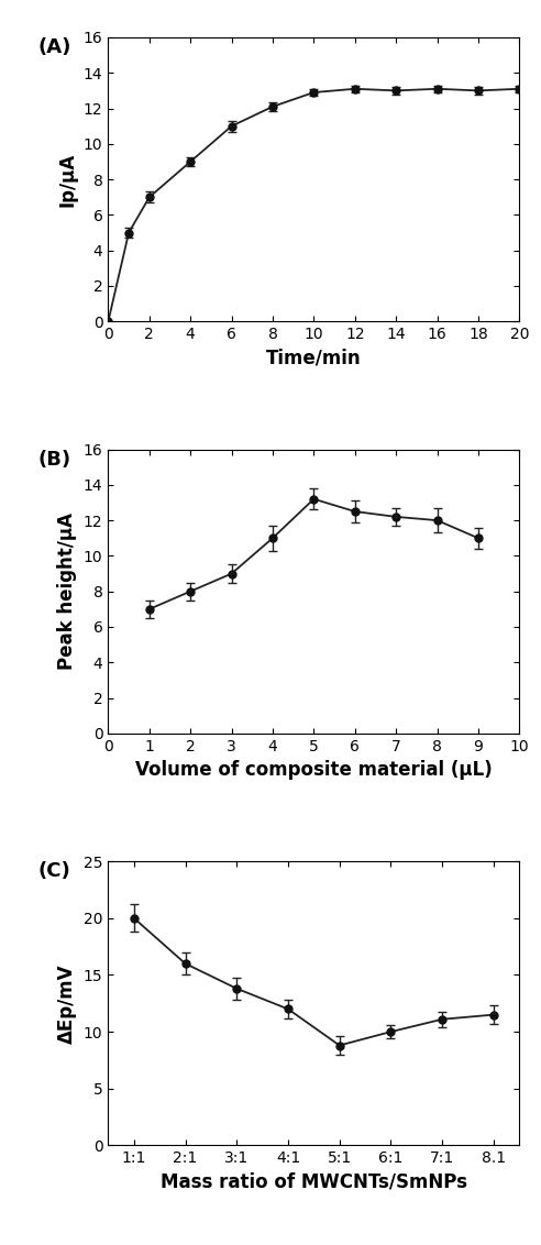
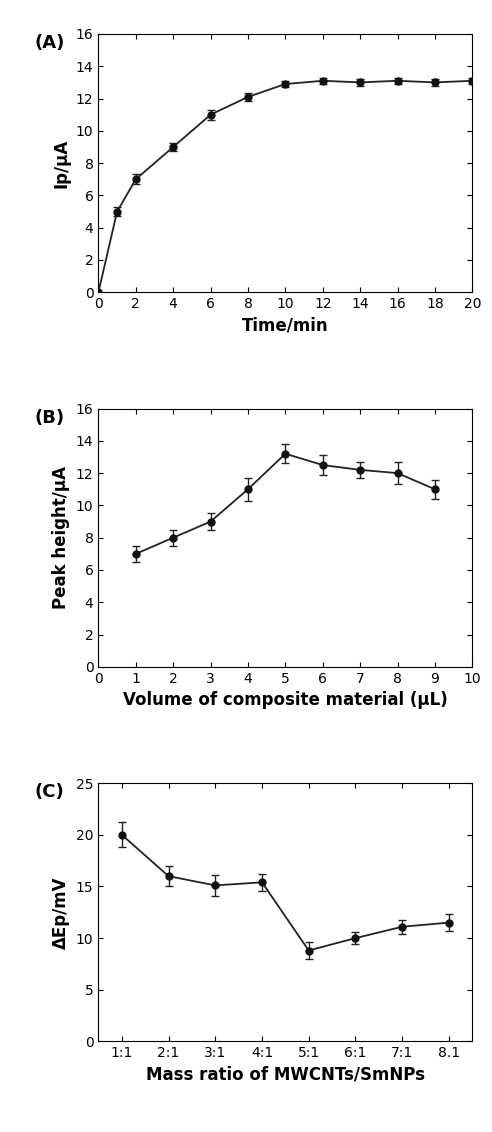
3:1: 13.8 -> 15.1
4:1: 12.0 -> 15.4
